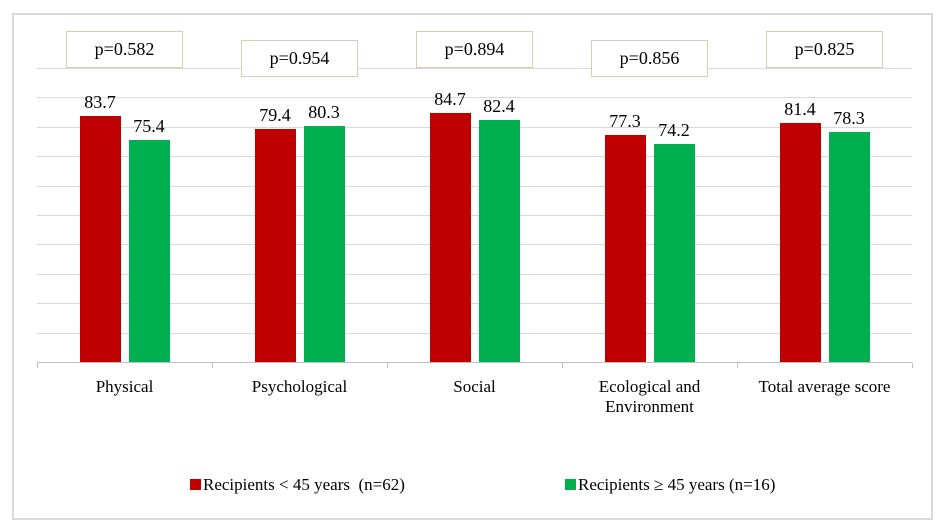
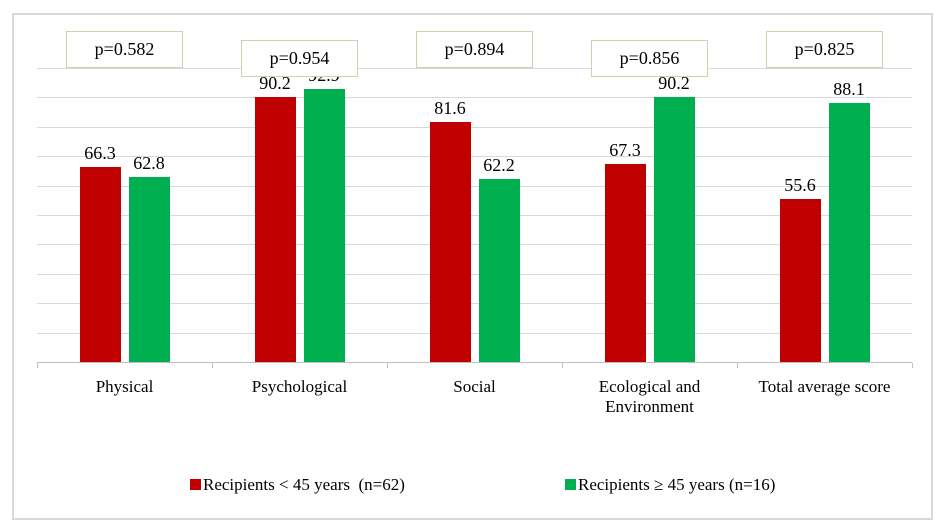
Recipients < 45 years (n=62)/Physical: 83.7 -> 66.3
Recipients ≥ 45 years (n=16)/Physical: 75.4 -> 62.8
Recipients < 45 years (n=62)/Psychological: 79.4 -> 90.2
Recipients ≥ 45 years (n=16)/Psychological: 80.3 -> 92.9
Recipients < 45 years (n=62)/Social: 84.7 -> 81.6
Recipients ≥ 45 years (n=16)/Social: 82.4 -> 62.2
Recipients < 45 years (n=62)/Ecological and Environment: 77.3 -> 67.3
Recipients ≥ 45 years (n=16)/Ecological and Environment: 74.2 -> 90.2
Recipients < 45 years (n=62)/Total average score: 81.4 -> 55.6
Recipients ≥ 45 years (n=16)/Total average score: 78.3 -> 88.1
